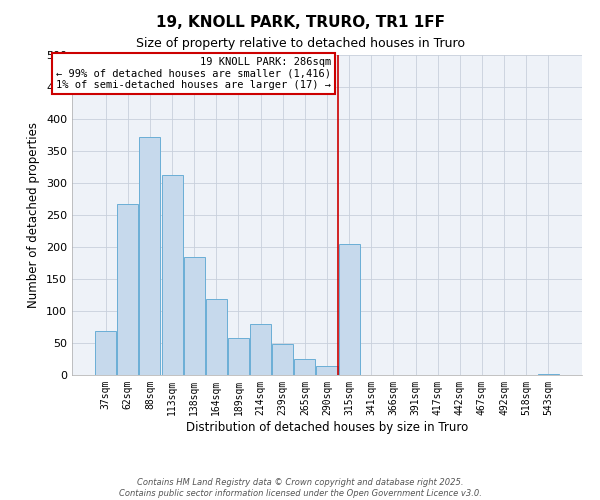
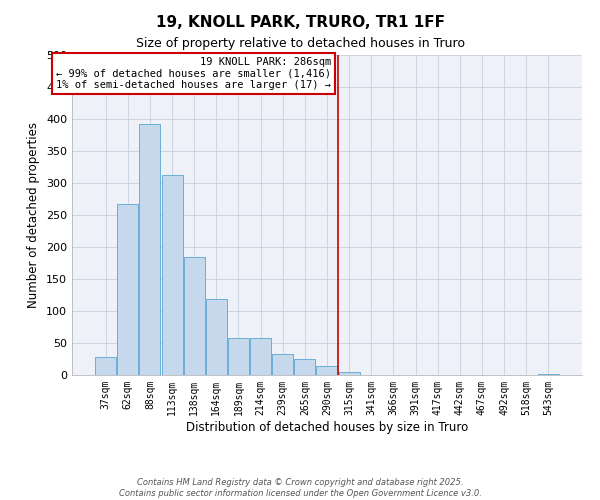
37sqm: 68 -> 28
88sqm: 372 -> 392
214sqm: 80 -> 58
239sqm: 48 -> 33
315sqm: 204 -> 5
